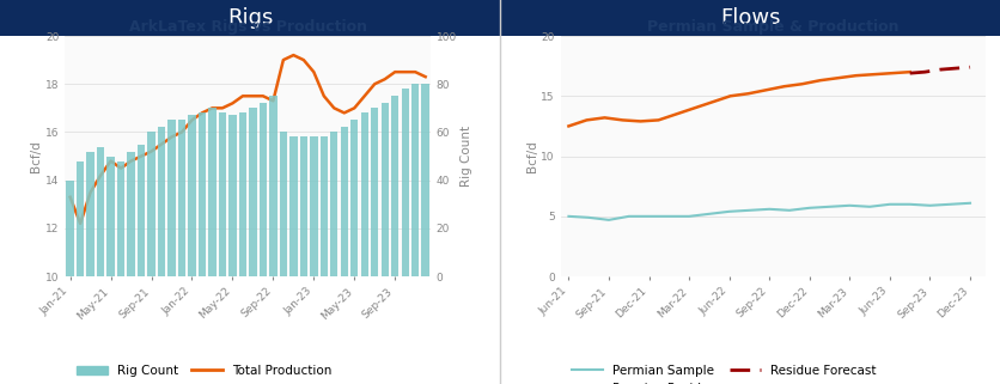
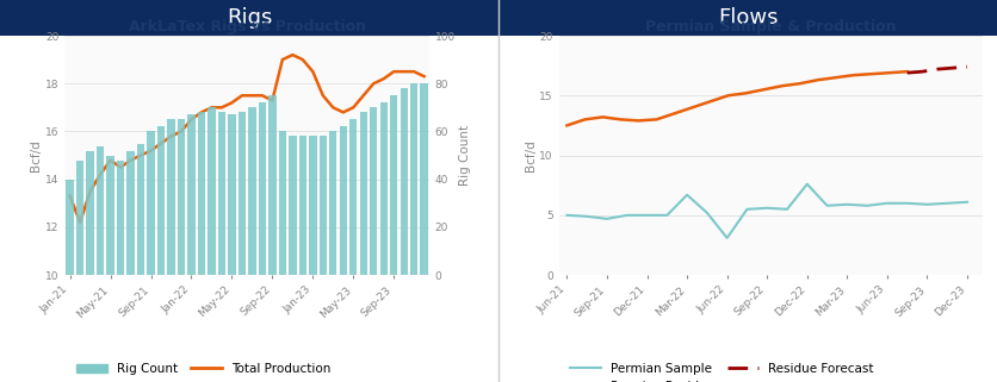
Permian Sample/Mar-22: 5.0 -> 6.7
Permian Sample/Jun-22: 5.4 -> 3.1
Permian Sample/Dec-22: 5.7 -> 7.6
